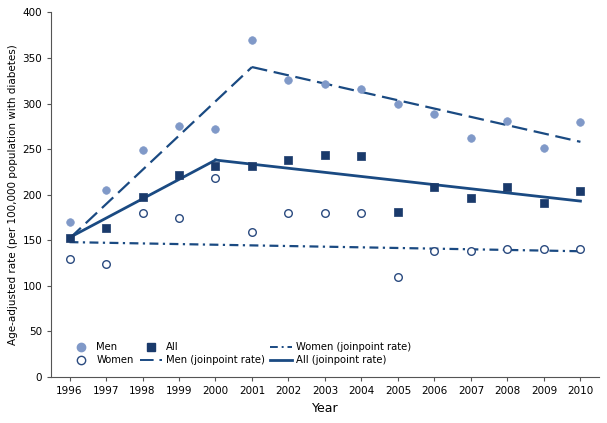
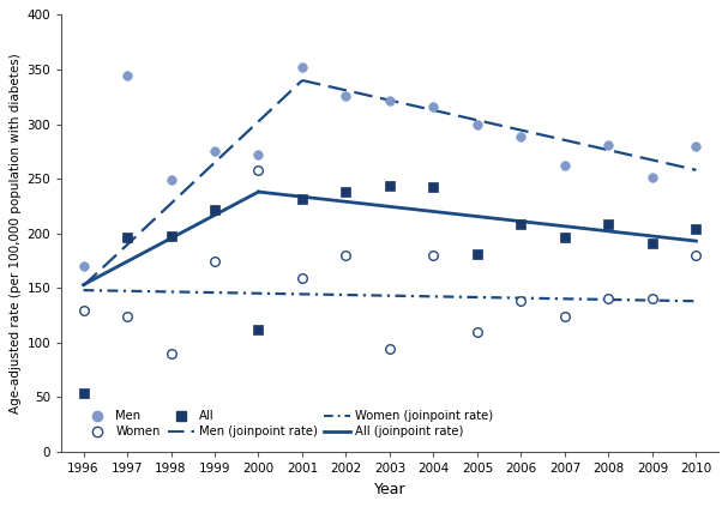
All/1996: 153 -> 54
Men/1997: 205 -> 344
All/1997: 163 -> 196
Women/1998: 180 -> 90
Women/2000: 218 -> 258
All/2000: 231 -> 112
Men/2001: 370 -> 352
Women/2003: 180 -> 94
Women/2007: 138 -> 124
Women/2010: 140 -> 180
